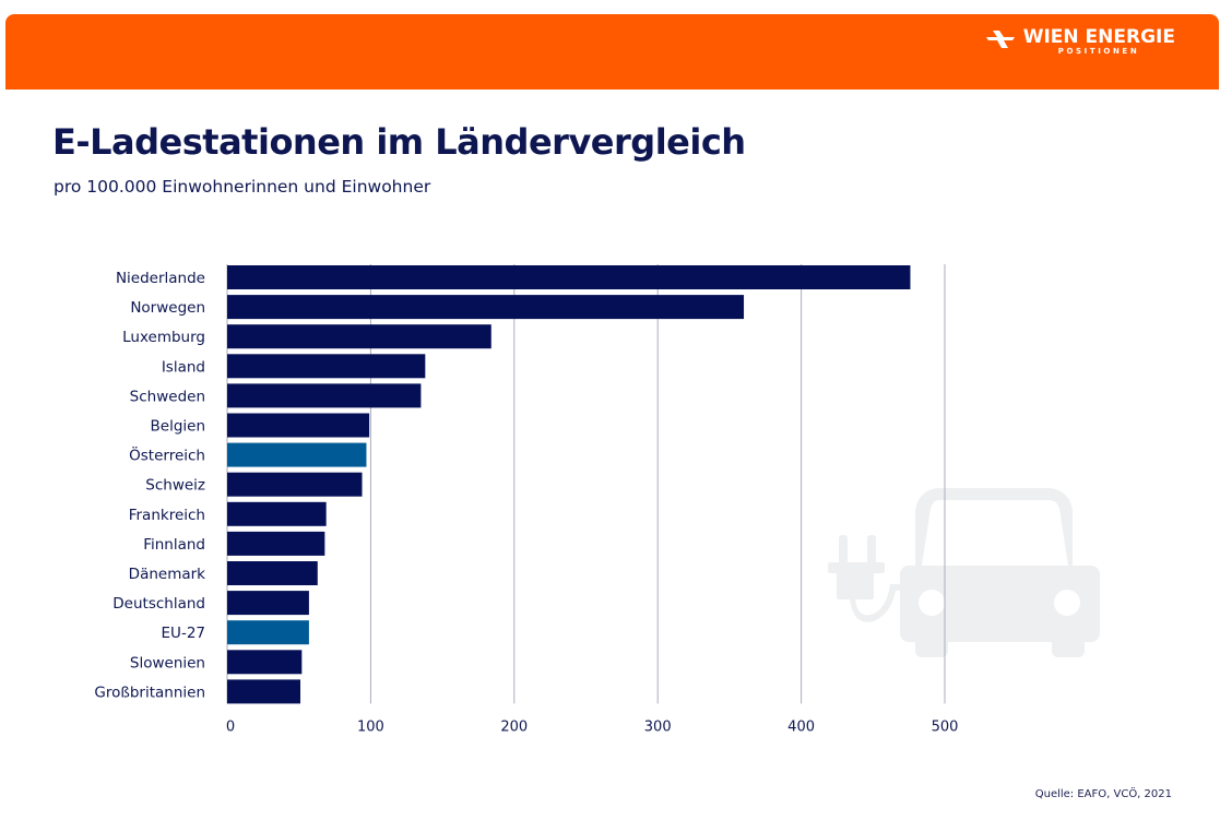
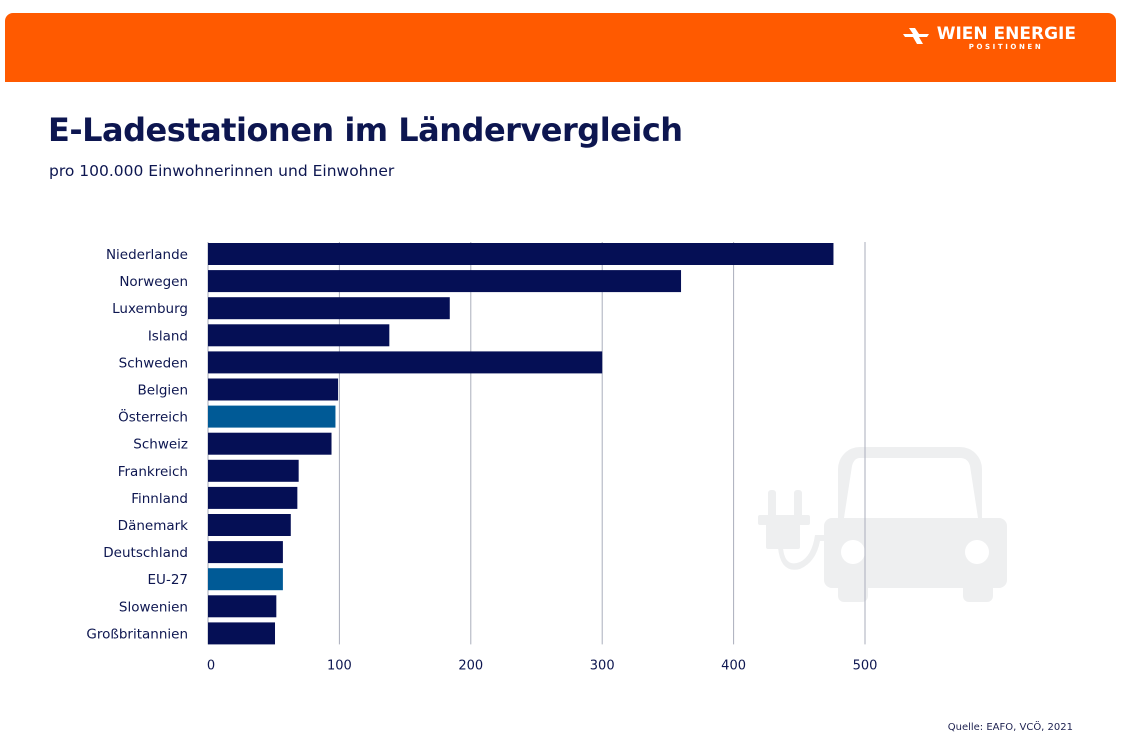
Schweden: 135 -> 300
